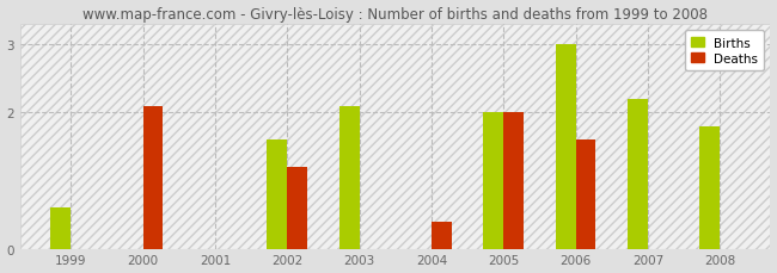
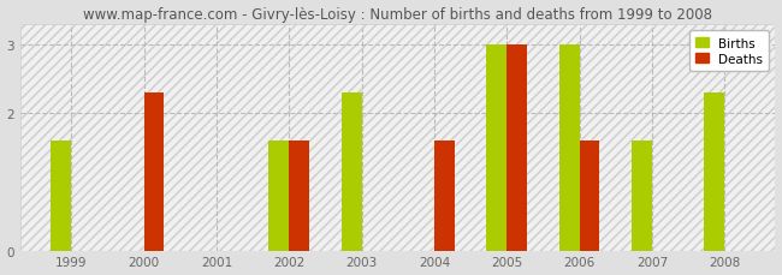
Births/1999: 0.6 -> 1.6
Deaths/2000: 2.1 -> 2.3
Deaths/2002: 1.2 -> 1.6
Births/2003: 2.1 -> 2.3
Deaths/2004: 0.4 -> 1.6
Births/2005: 2.0 -> 3.0
Deaths/2005: 2.0 -> 3.0
Births/2007: 2.2 -> 1.6
Births/2008: 1.8 -> 2.3
